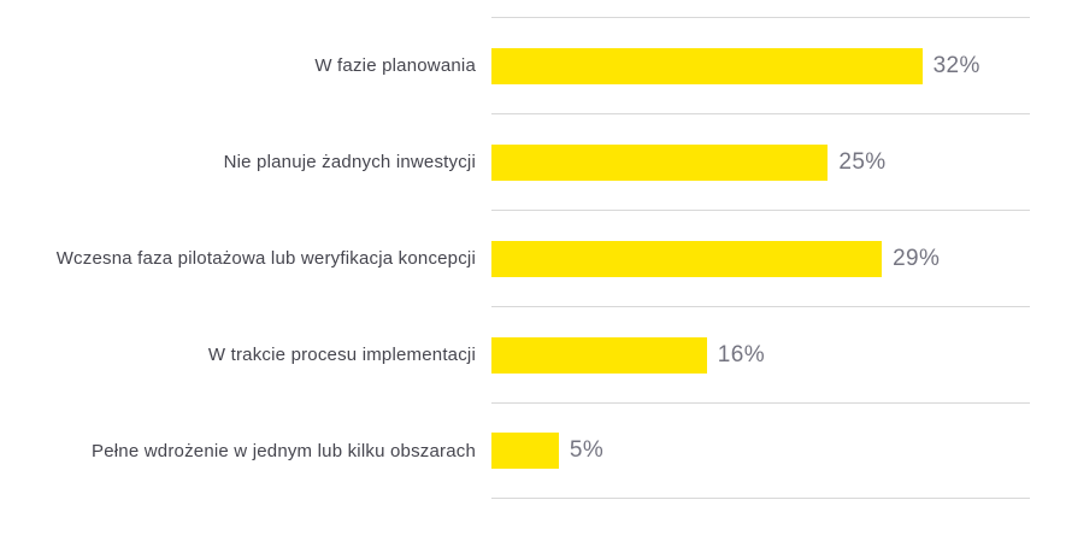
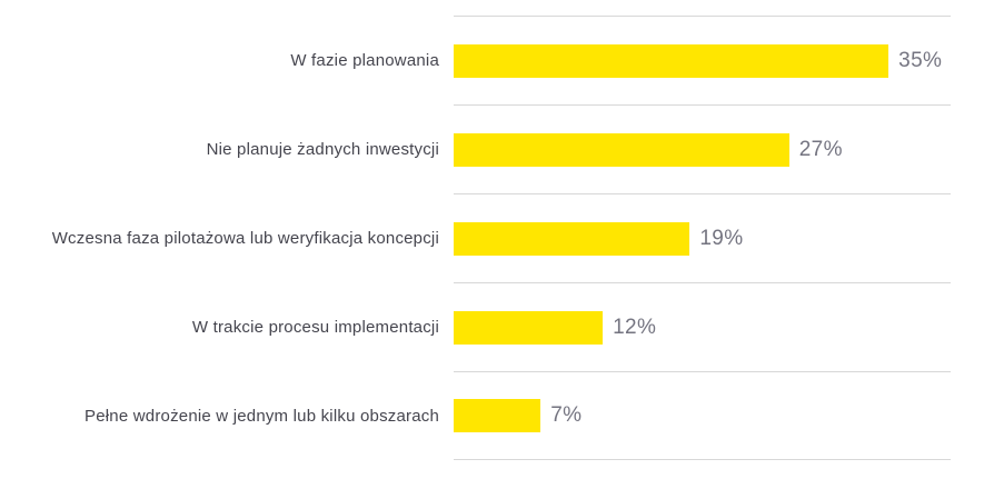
W fazie planowania: 32% -> 35%
Nie planuje żadnych inwestycji: 25% -> 27%
Wczesna faza pilotażowa lub weryfikacja koncepcji: 29% -> 19%
W trakcie procesu implementacji: 16% -> 12%
Pełne wdrożenie w jednym lub kilku obszarach: 5% -> 7%
